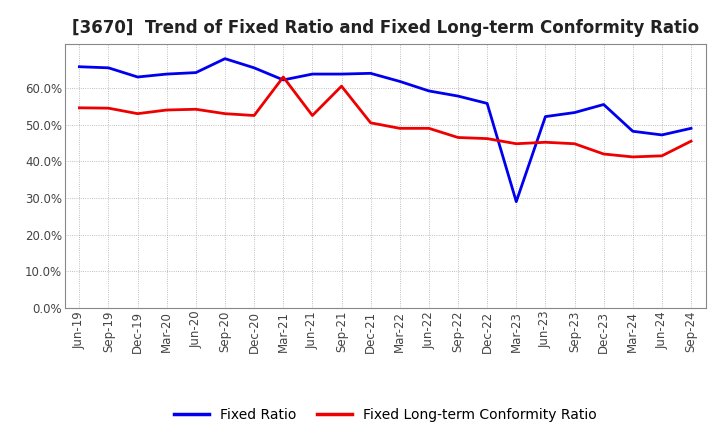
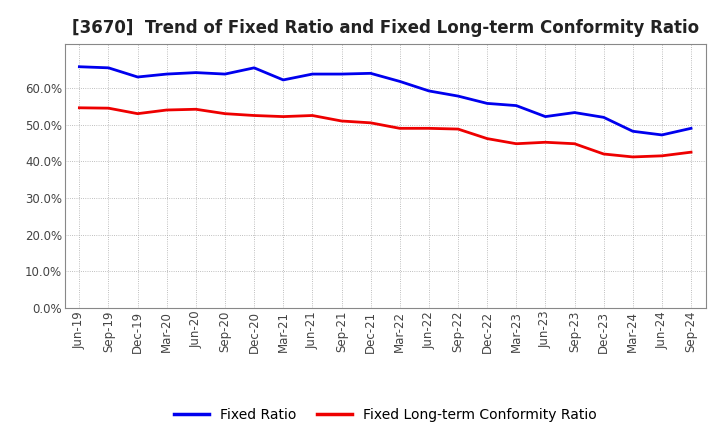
Fixed Ratio/Sep-20: 68.0% -> 63.8%
Fixed Long-term Conformity Ratio/Mar-21: 63.0% -> 52.2%
Fixed Long-term Conformity Ratio/Sep-21: 60.5% -> 51.0%
Fixed Long-term Conformity Ratio/Sep-22: 46.5% -> 48.8%
Fixed Ratio/Mar-23: 29.0% -> 55.2%
Fixed Ratio/Dec-23: 55.5% -> 52.0%
Fixed Long-term Conformity Ratio/Sep-24: 45.5% -> 42.5%
